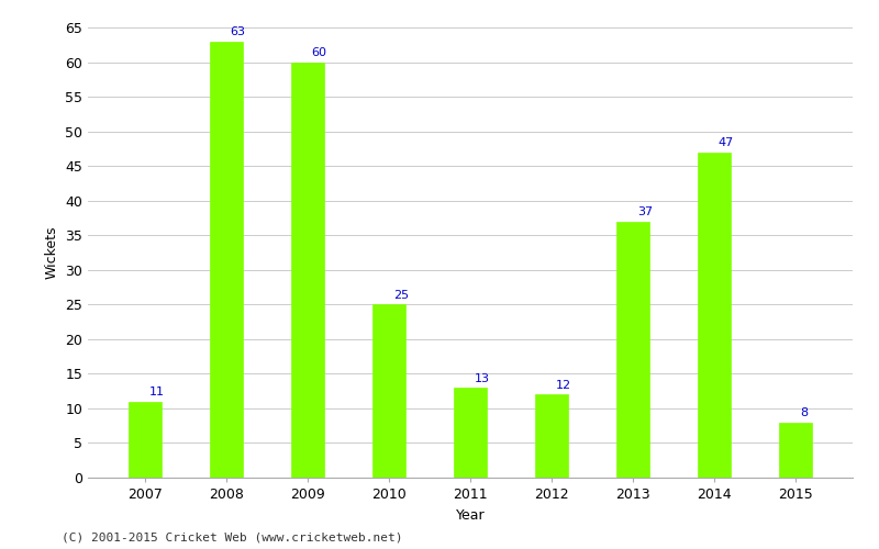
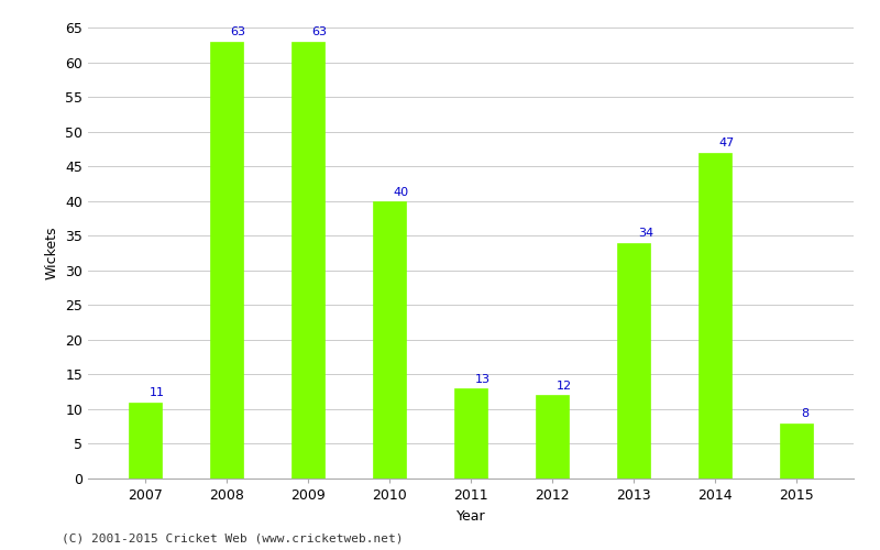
2009: 60 -> 63
2010: 25 -> 40
2013: 37 -> 34
